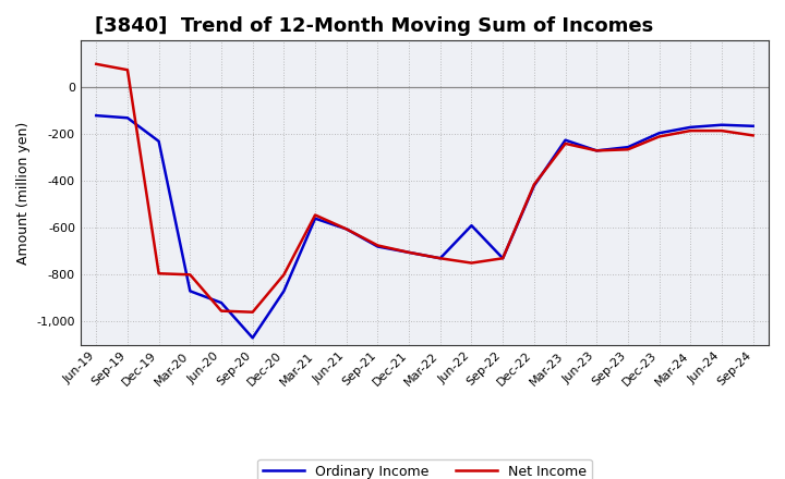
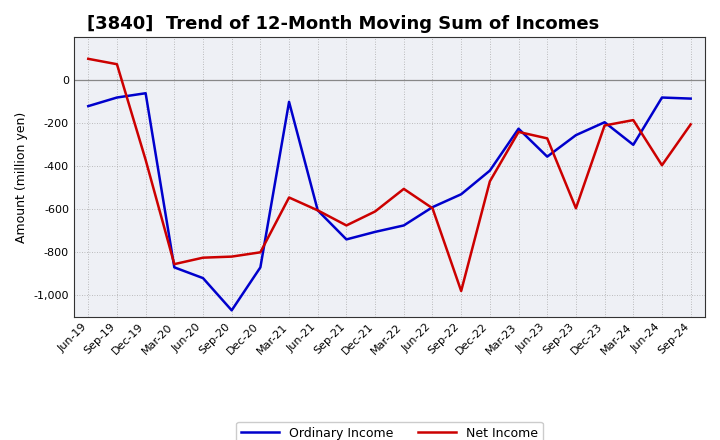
Ordinary Income/Sep-19: -130 -> -80
Ordinary Income/Dec-19: -230 -> -60
Net Income/Dec-19: -795 -> -370
Net Income/Mar-20: -800 -> -855
Net Income/Jun-20: -955 -> -825
Net Income/Sep-20: -960 -> -820
Ordinary Income/Mar-21: -560 -> -100
Ordinary Income/Sep-21: -680 -> -740
Net Income/Dec-21: -705 -> -610
Ordinary Income/Mar-22: -730 -> -675
Net Income/Mar-22: -730 -> -505
Net Income/Jun-22: -750 -> -595
Ordinary Income/Sep-22: -730 -> -530
Net Income/Sep-22: -730 -> -980
Net Income/Dec-22: -415 -> -470
Ordinary Income/Jun-23: -270 -> -355
Net Income/Sep-23: -265 -> -595
Ordinary Income/Mar-24: -170 -> -300
Ordinary Income/Jun-24: -160 -> -80
Net Income/Jun-24: -185 -> -395
Ordinary Income/Sep-24: -165 -> -85
